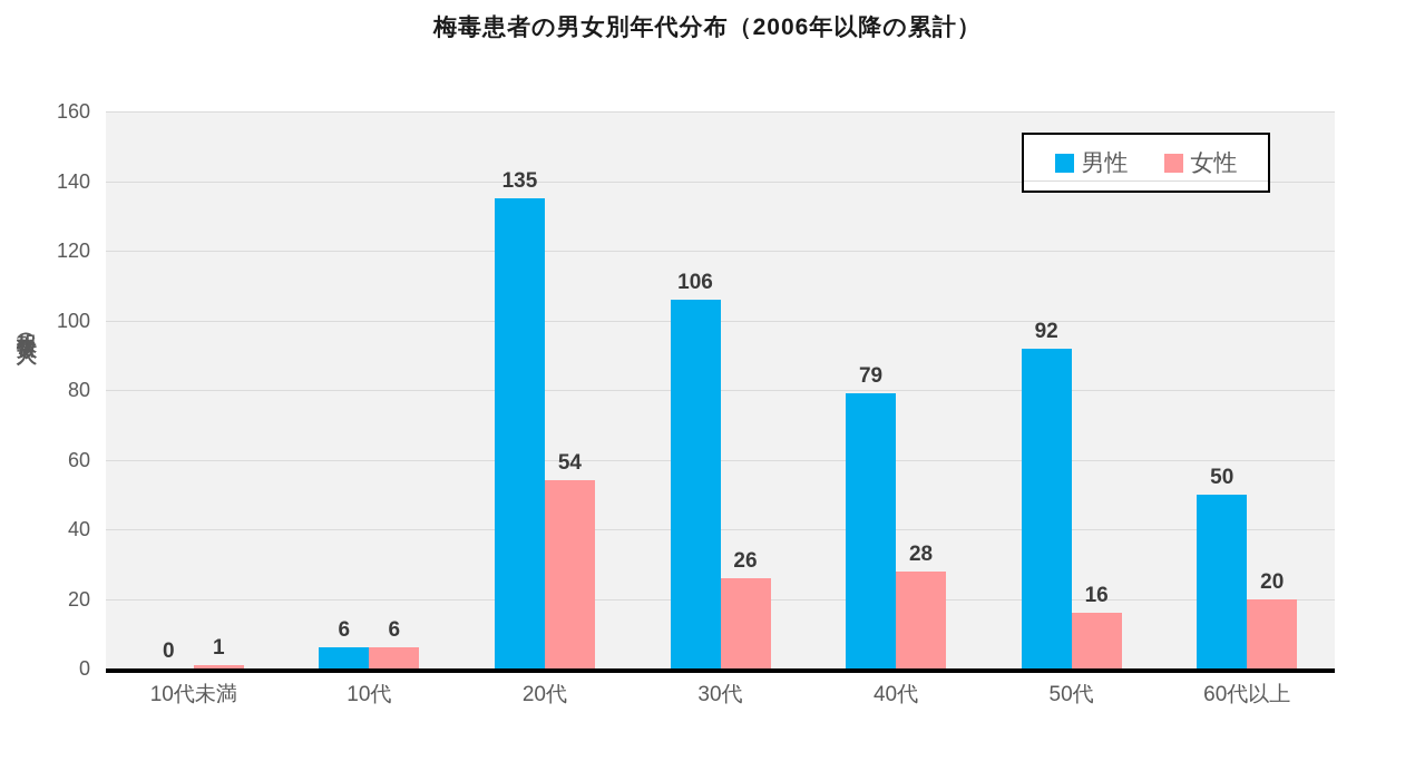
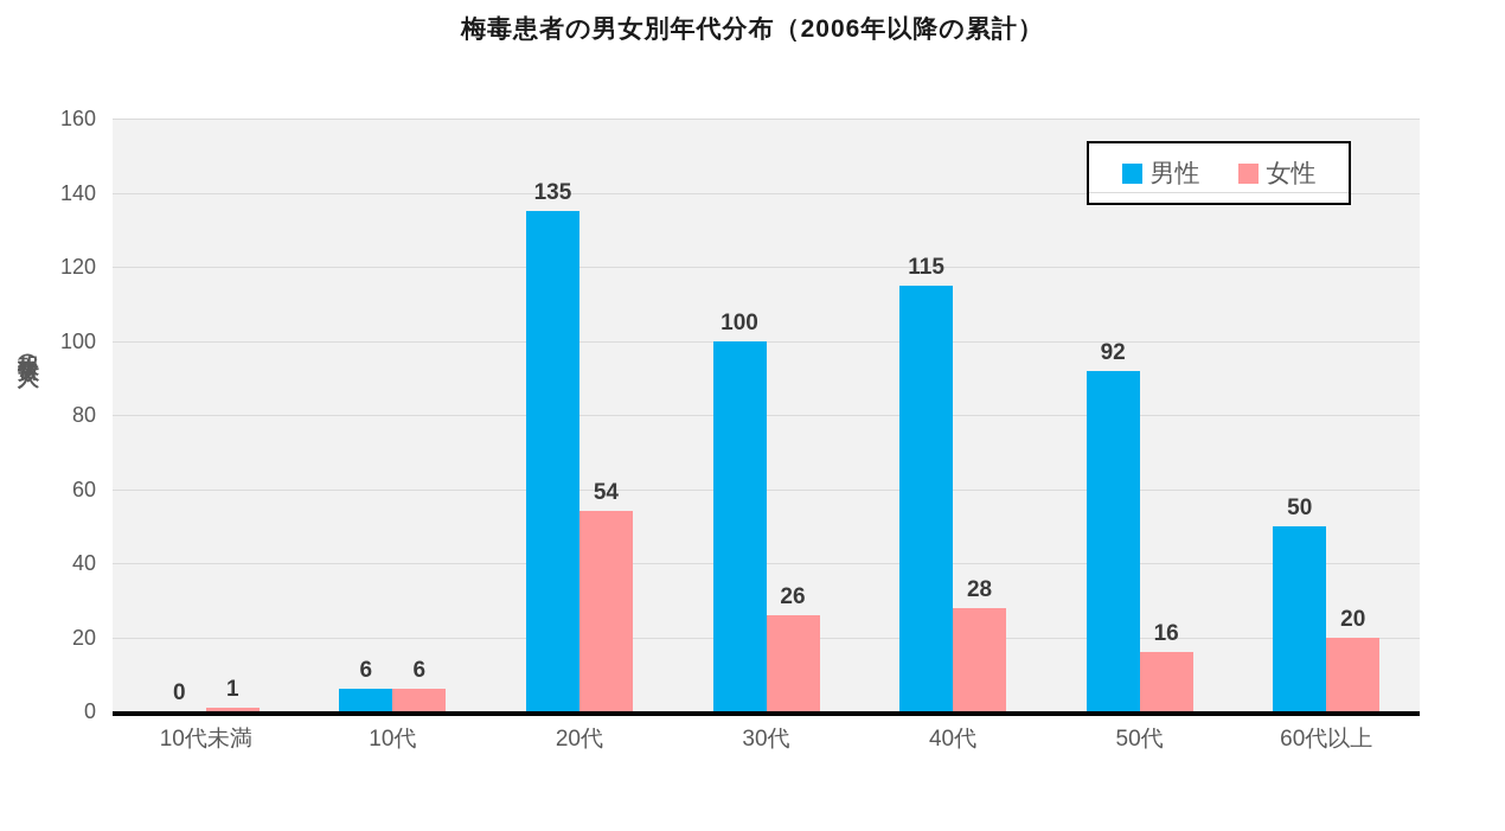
男性/30代: 106 -> 100
男性/40代: 79 -> 115
